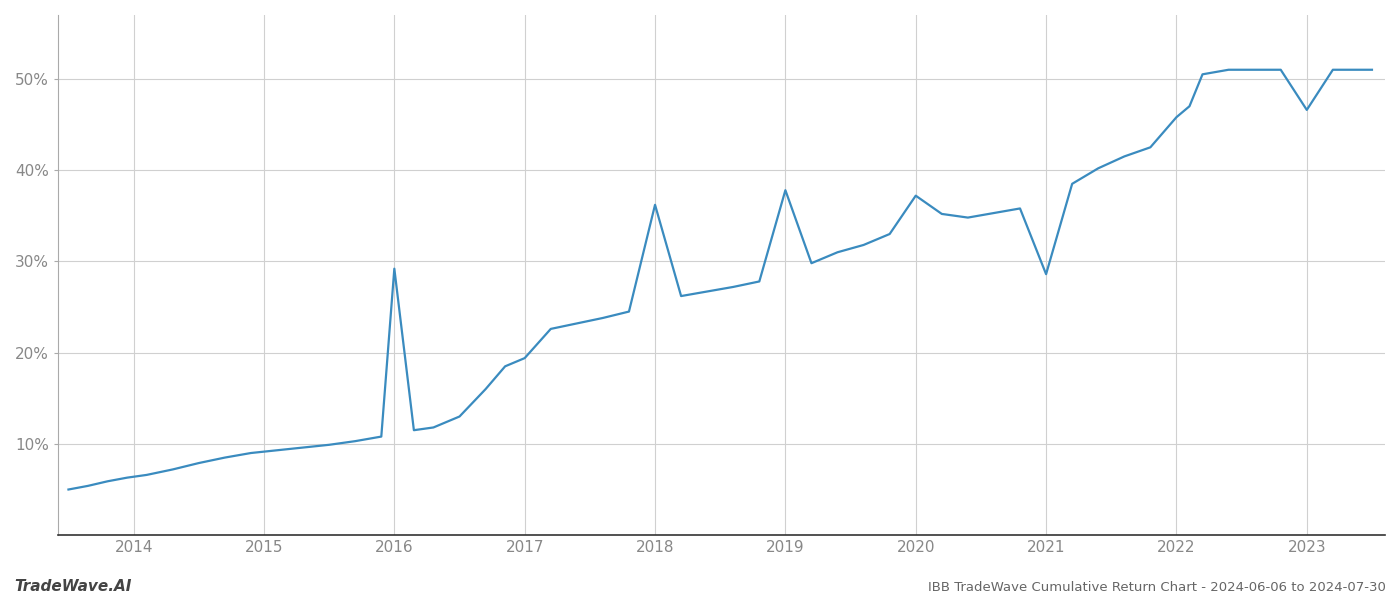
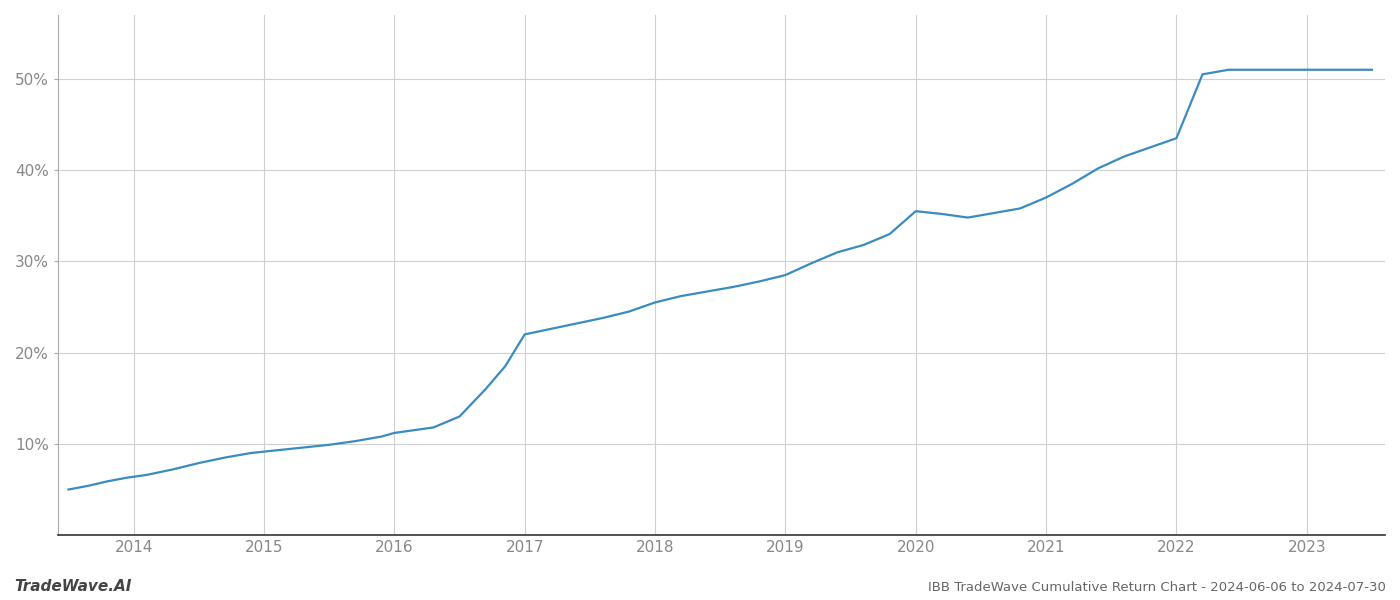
2016: 29.2% -> 11.2%
2017: 19.4% -> 22.0%
2018: 36.2% -> 25.5%
2019: 37.8% -> 28.5%
2020: 37.2% -> 35.5%
2021: 28.6% -> 37.0%
2022: 45.8% -> 43.5%
2023: 46.6% -> 51.0%
